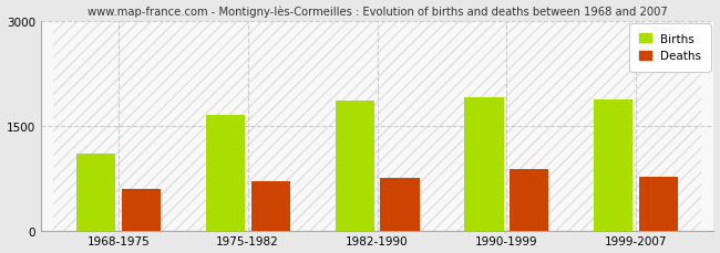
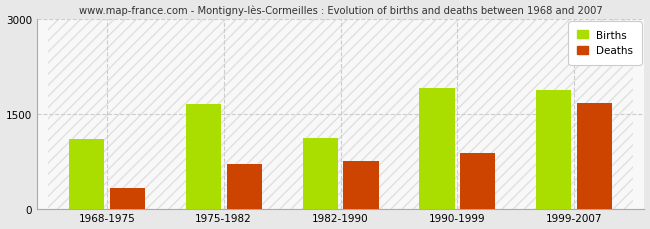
Deaths/1968-1975: 590 -> 320
Births/1982-1990: 1850 -> 1120
Deaths/1999-2007: 760 -> 1660
